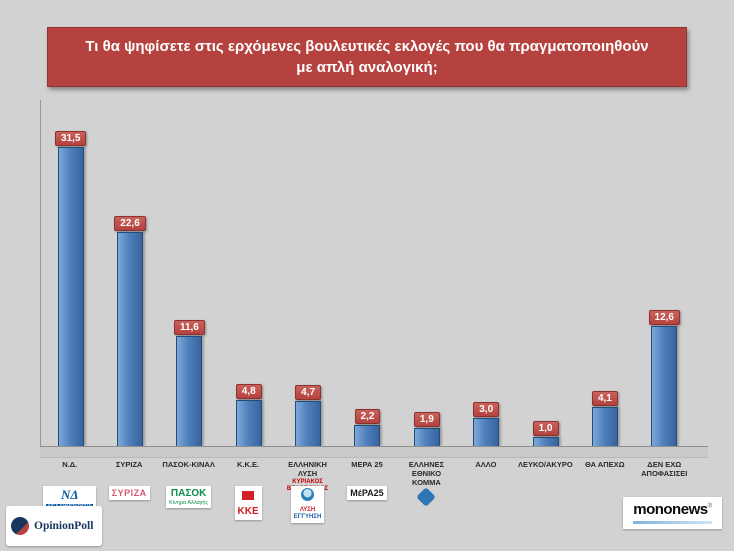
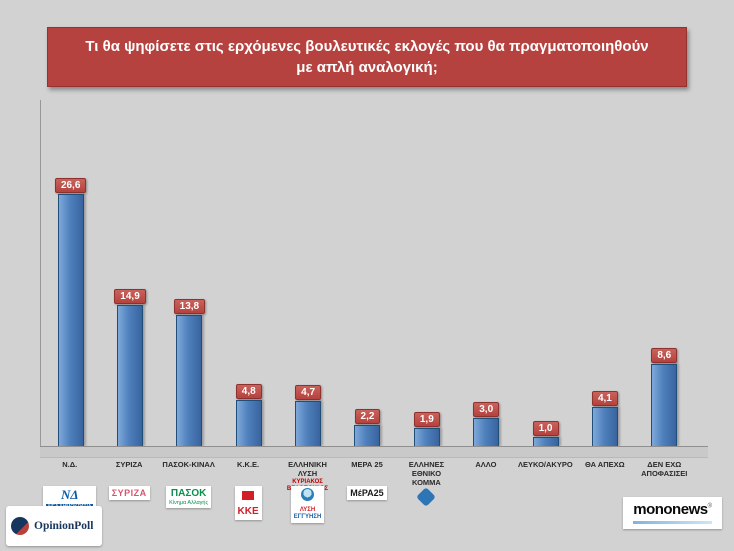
Ν.Δ.: 31,5 -> 26,6
ΣΥΡΙΖΑ: 22,6 -> 14,9
ΠΑΣΟΚ-ΚΙΝΑΛ: 11,6 -> 13,8
ΔΕΝ ΕΧΩ ΑΠΟΦΑΣΙΣΕΙ: 12,6 -> 8,6
